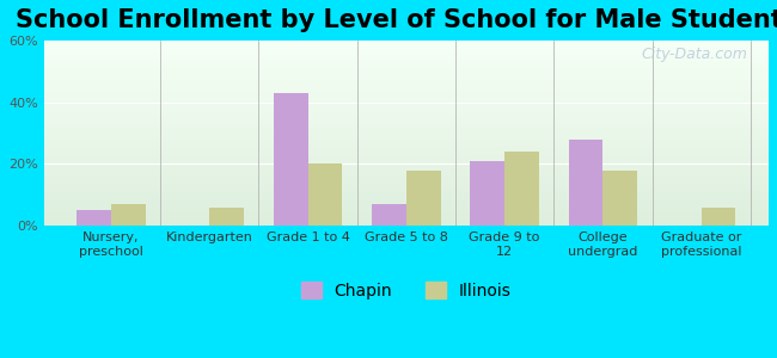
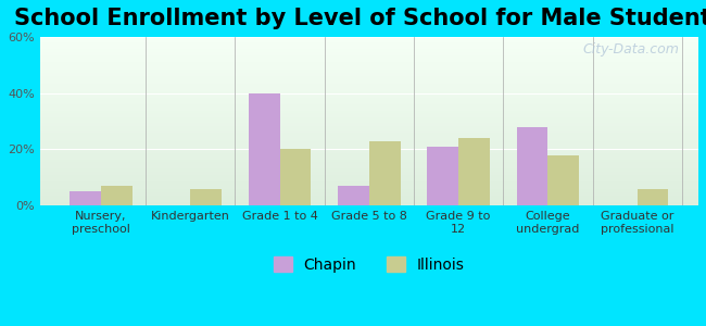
Chapin/Grade 1 to 4: 43% -> 40%
Illinois/Grade 5 to 8: 18% -> 23%
